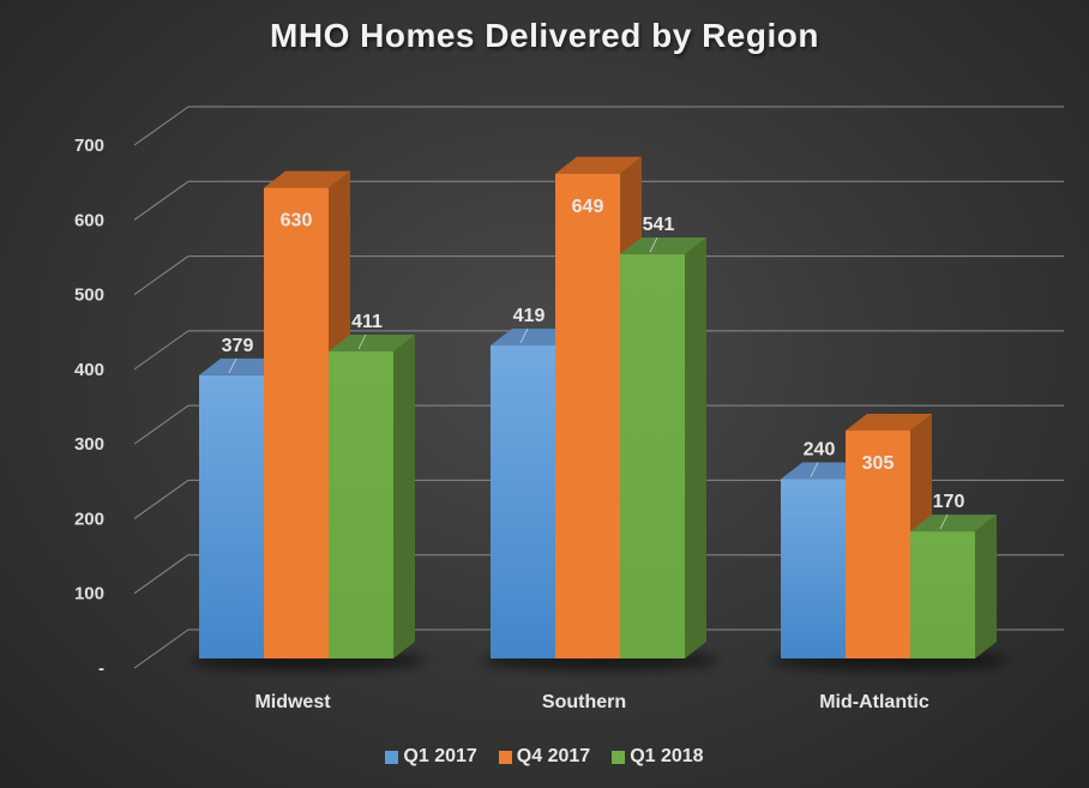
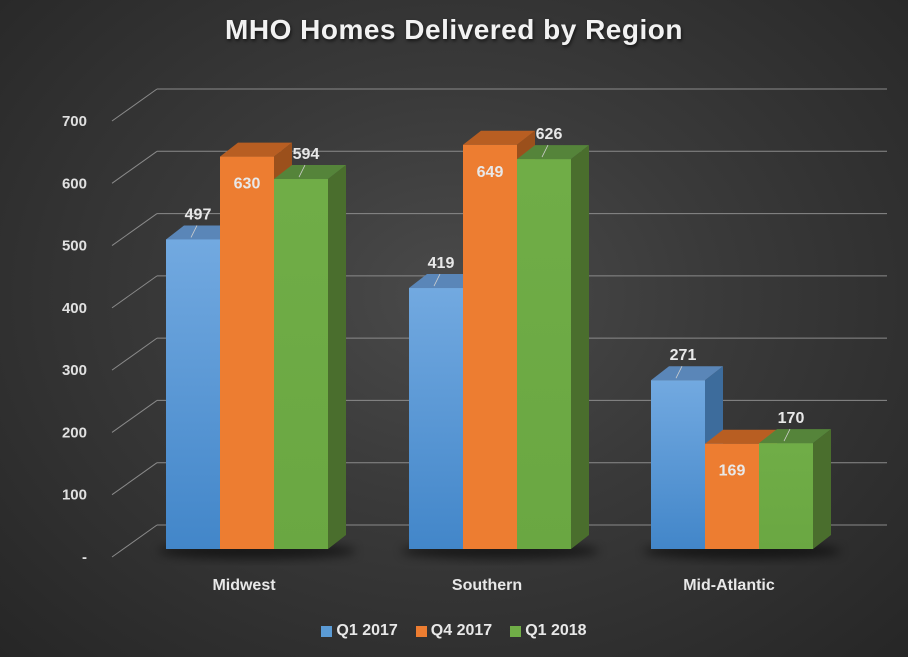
Q1 2017/Midwest: 379 -> 497
Q1 2018/Midwest: 411 -> 594
Q1 2018/Southern: 541 -> 626
Q1 2017/Mid-Atlantic: 240 -> 271
Q4 2017/Mid-Atlantic: 305 -> 169
